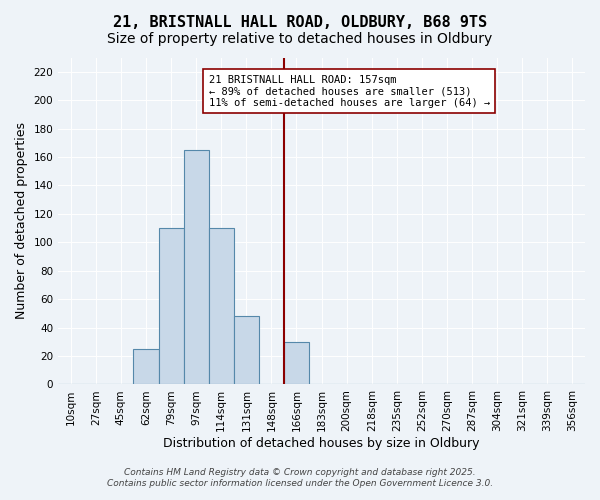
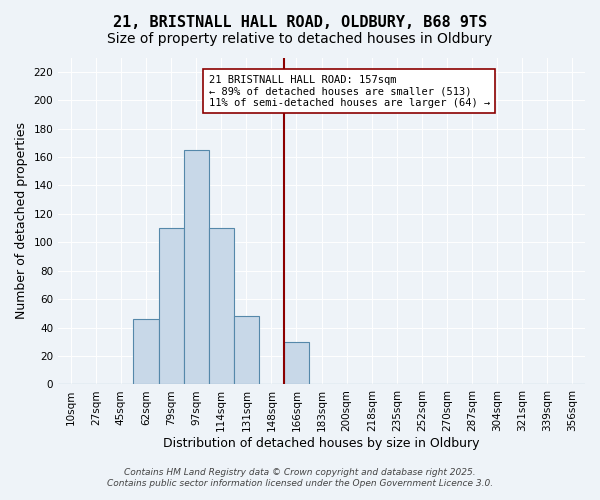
62sqm: 25 -> 46
